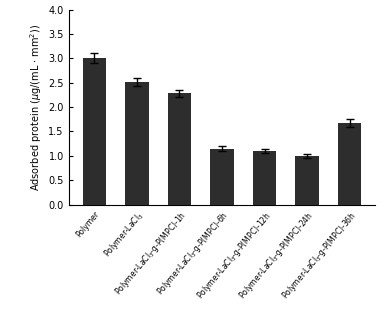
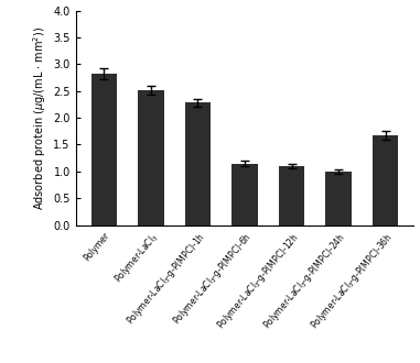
Polymer: 3.00 -> 2.82
